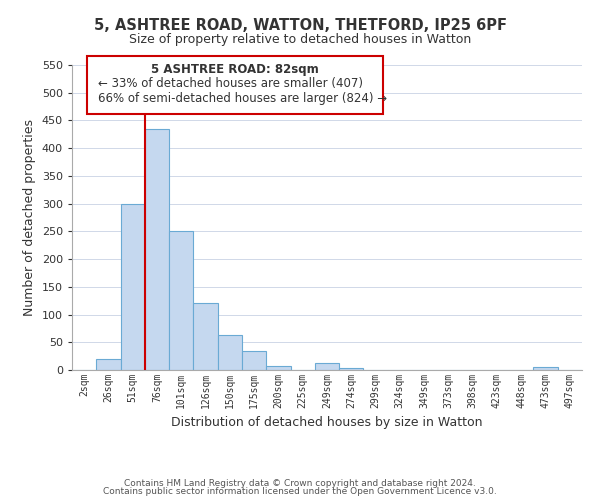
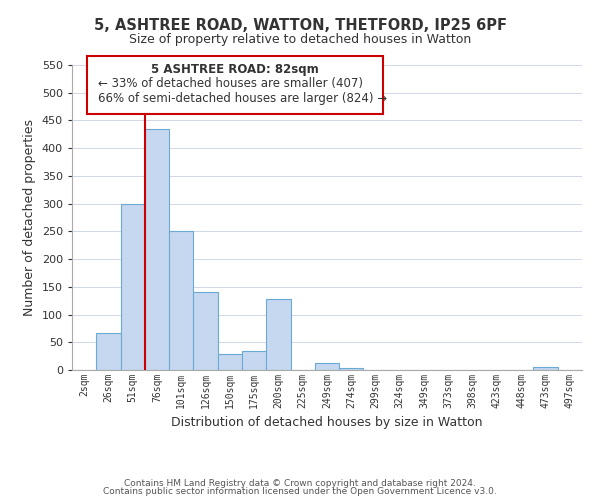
26sqm: 20 -> 66
126sqm: 120 -> 140
150sqm: 63 -> 28
200sqm: 8 -> 128
